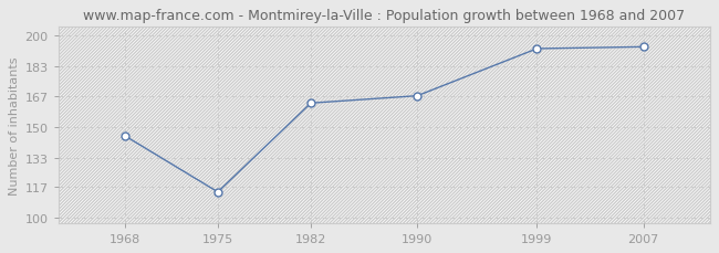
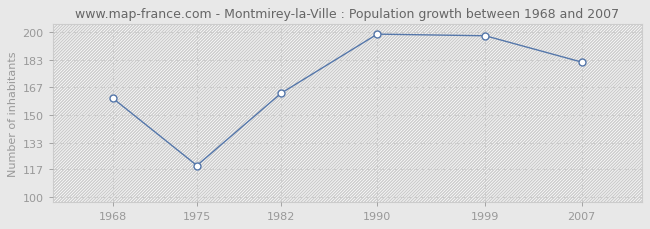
1968: 145 -> 160
1975: 114 -> 119
1990: 167 -> 199
1999: 193 -> 198
2007: 194 -> 182
